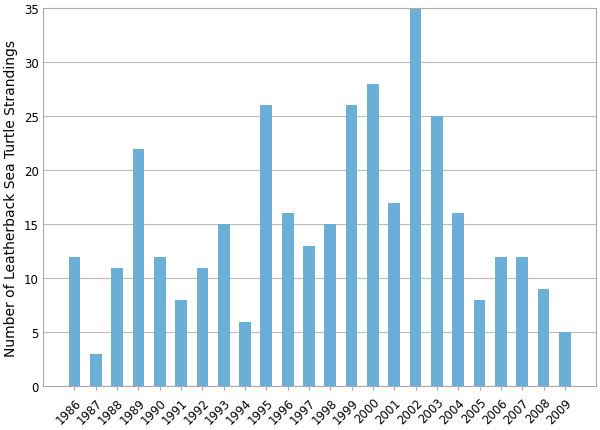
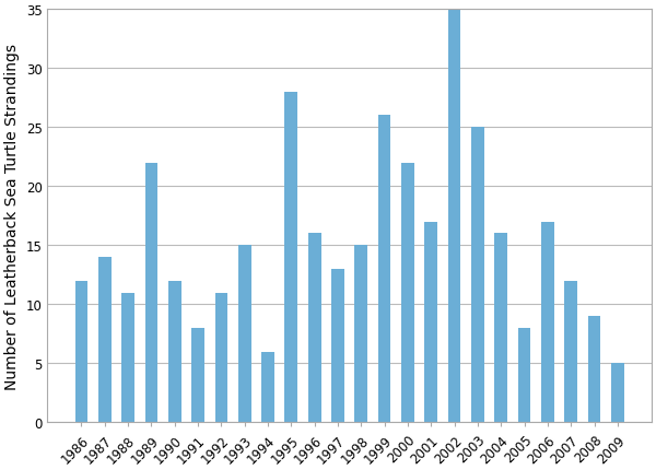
1987: 3 -> 14
1995: 26 -> 28
2000: 28 -> 22
2006: 12 -> 17
